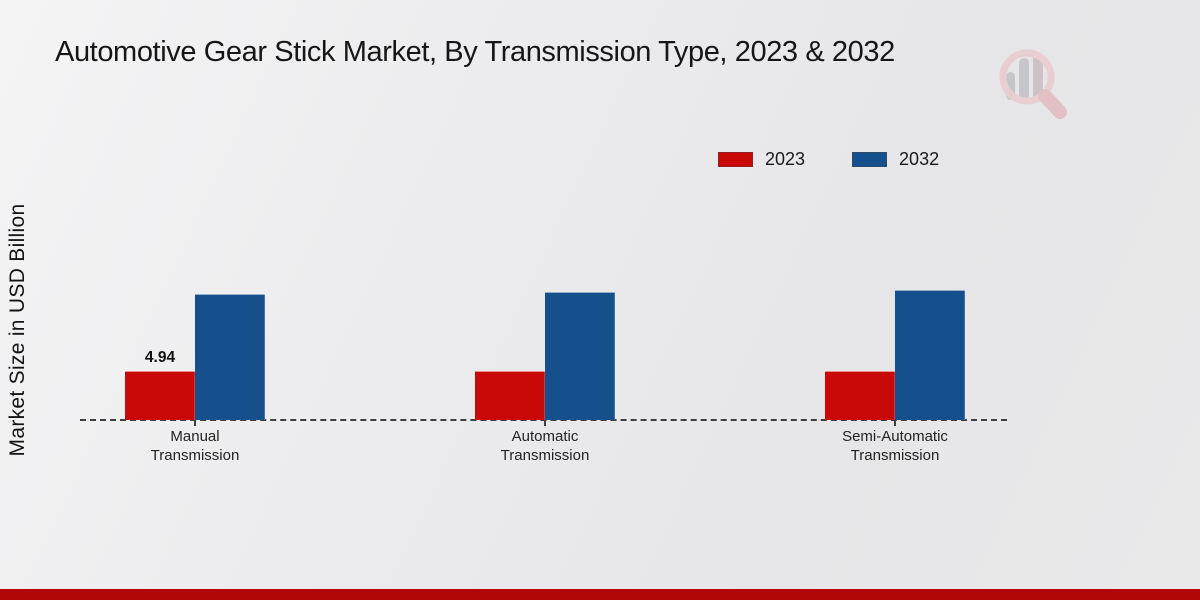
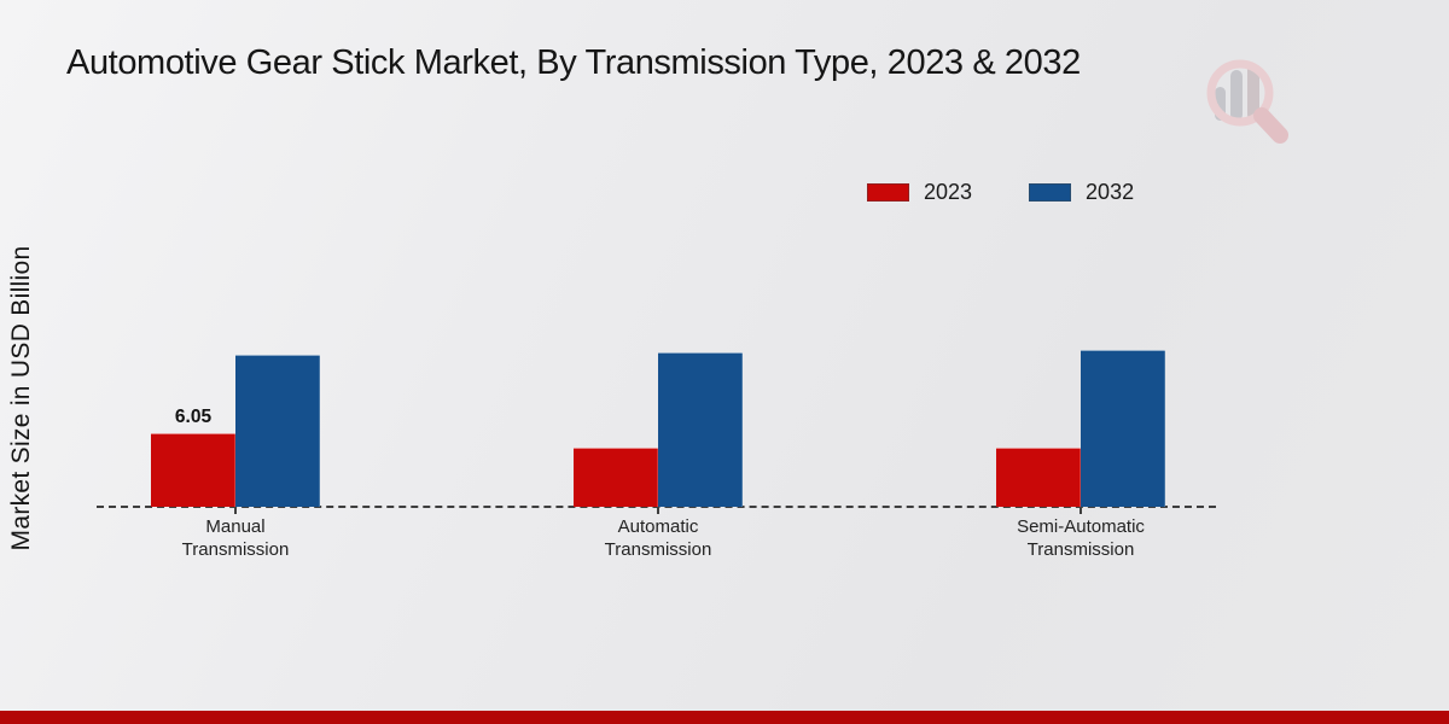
2023/Manual Transmission: 4.94 -> 6.05
